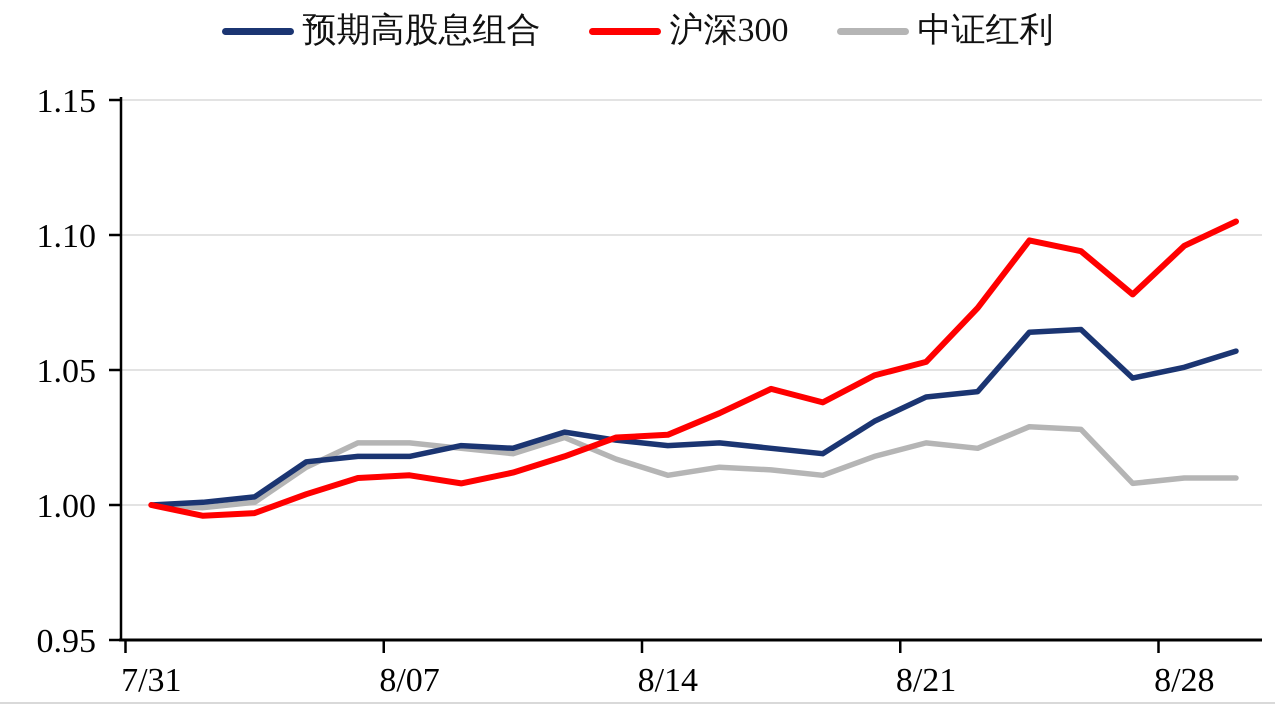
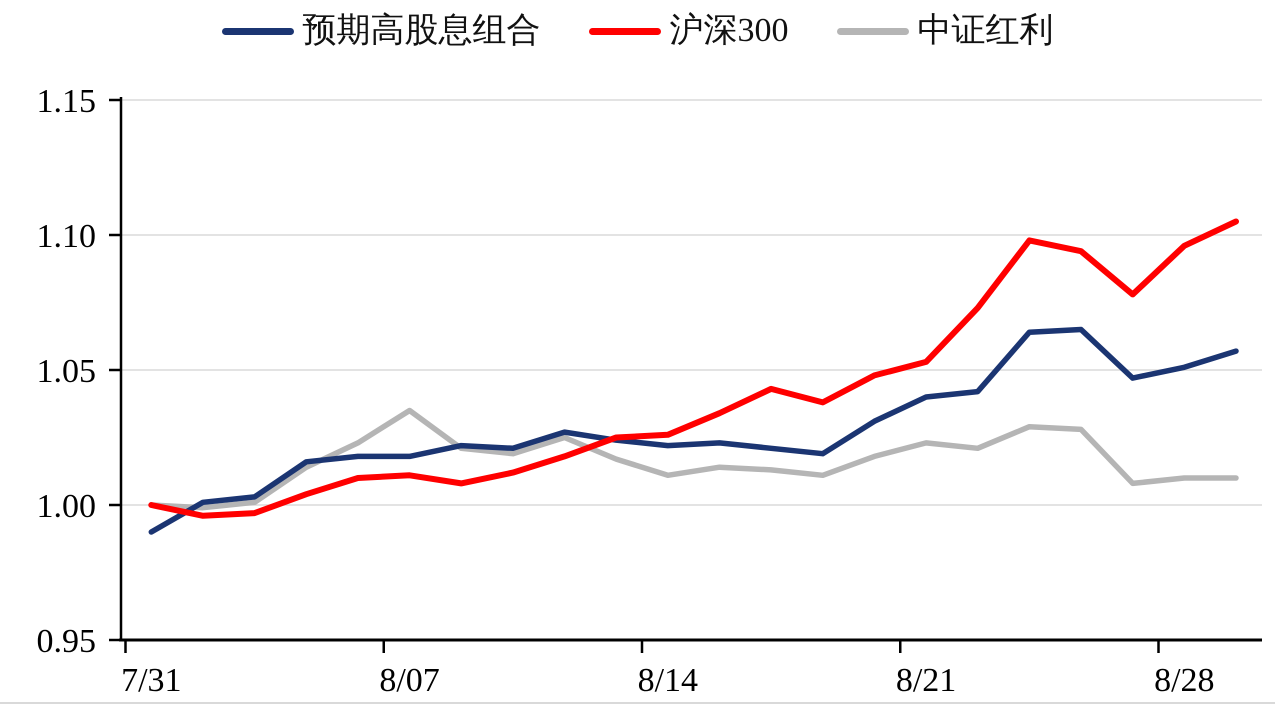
预期高股息组合/7/31: 1.000 -> 0.990
中证红利/8/07: 1.023 -> 1.035
